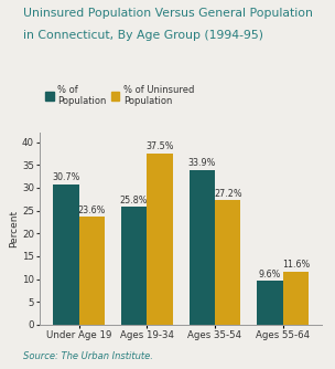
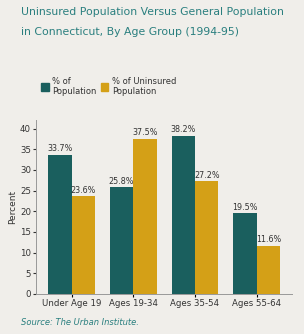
% of Population/Under Age 19: 30.7% -> 33.7%
% of Population/Ages 35-54: 33.9% -> 38.2%
% of Population/Ages 55-64: 9.6% -> 19.5%
